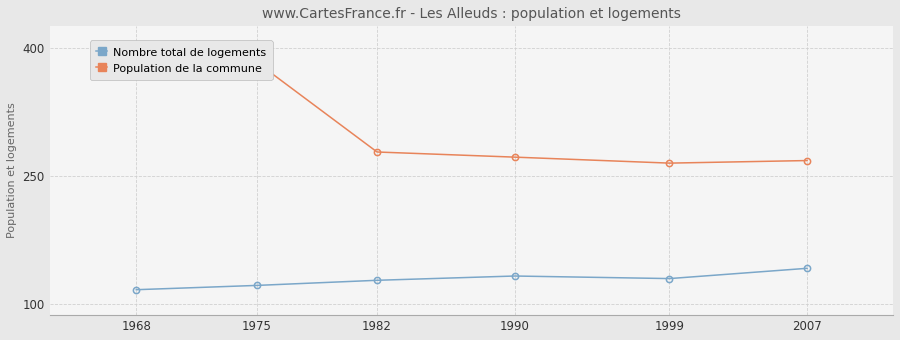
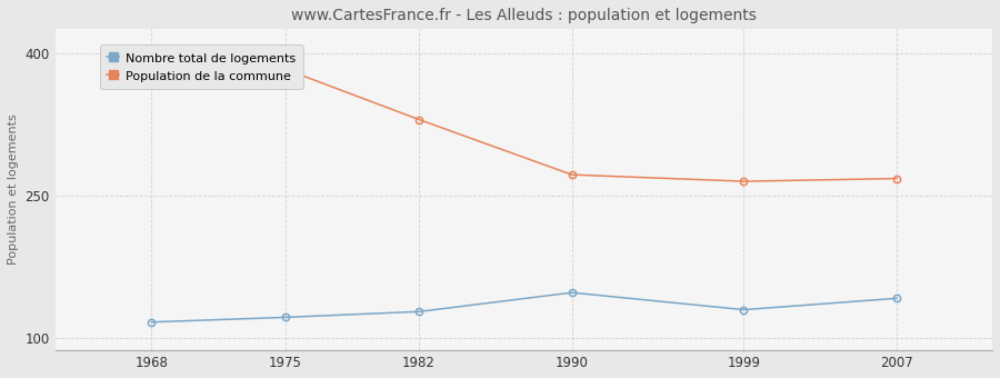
Population de la commune/1982: 278 -> 330
Nombre total de logements/1990: 133 -> 148
